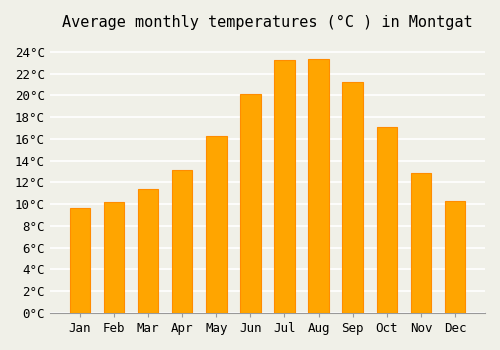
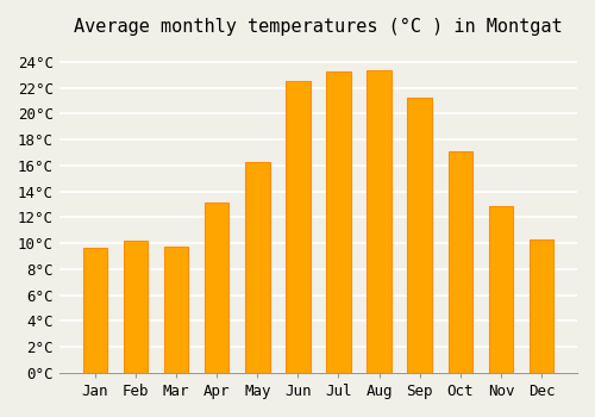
Mar: 11.4°C -> 9.7°C
Jun: 20.1°C -> 22.5°C
